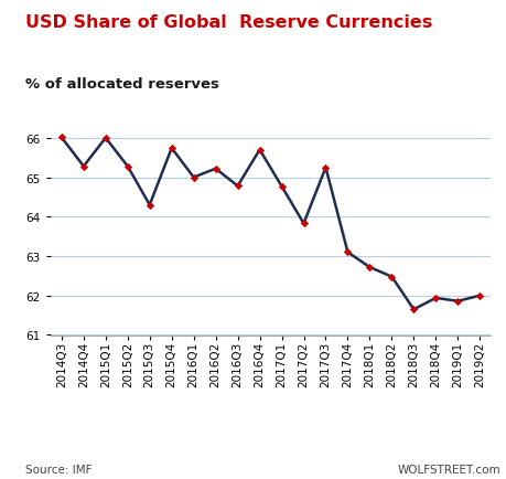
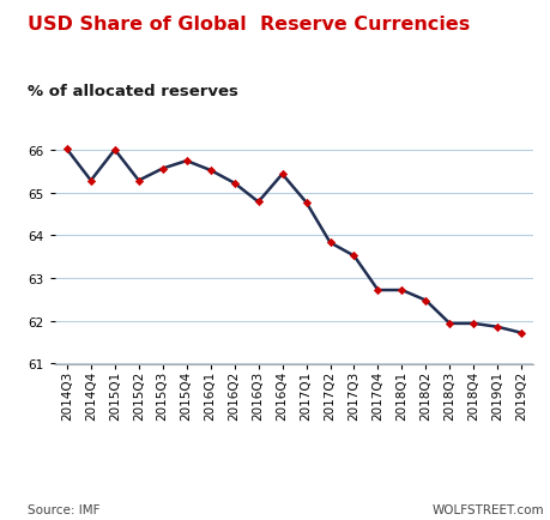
2015Q3: 64.30 -> 65.56
2016Q1: 65.00 -> 65.52
2016Q4: 65.70 -> 65.43
2017Q3: 65.25 -> 63.52
2017Q4: 63.10 -> 62.72
2018Q3: 61.65 -> 61.94
2019Q2: 62.00 -> 61.72
